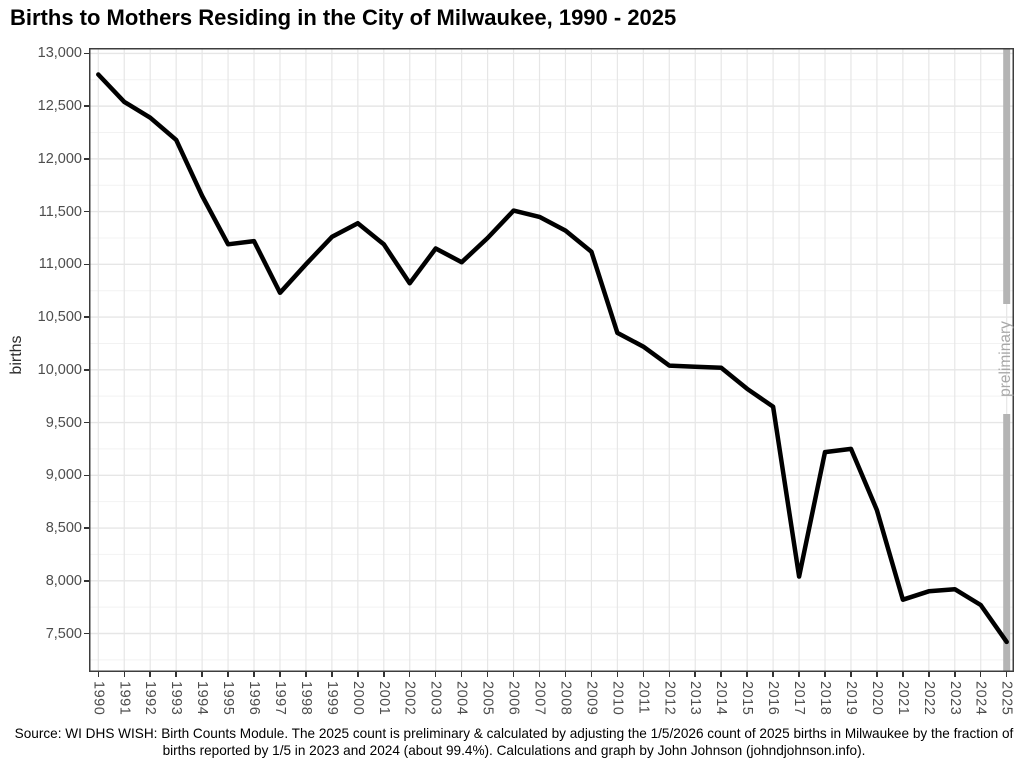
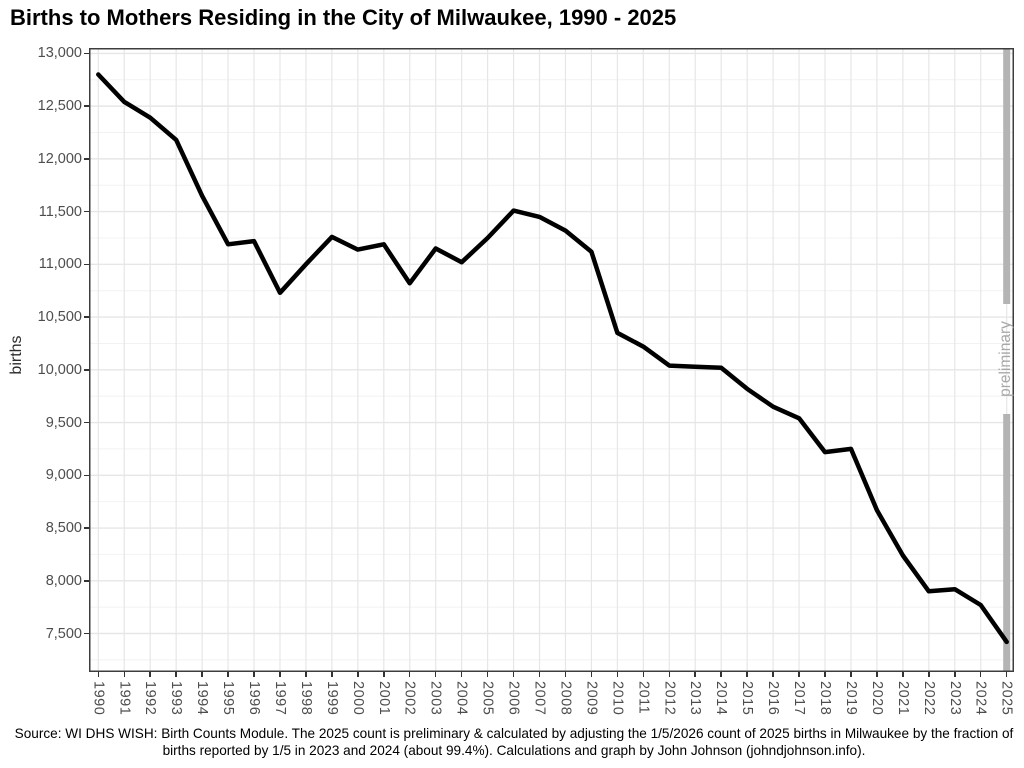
2000: 11390 -> 11140
2017: 8040 -> 9540
2021: 7820 -> 8240
